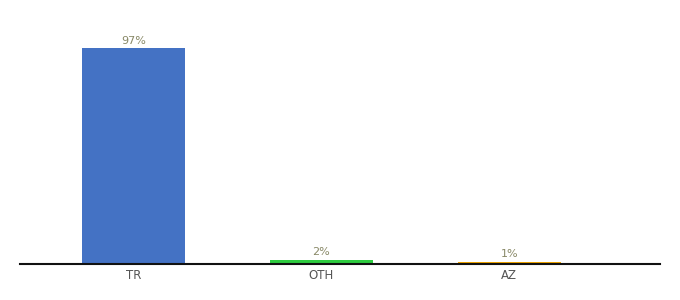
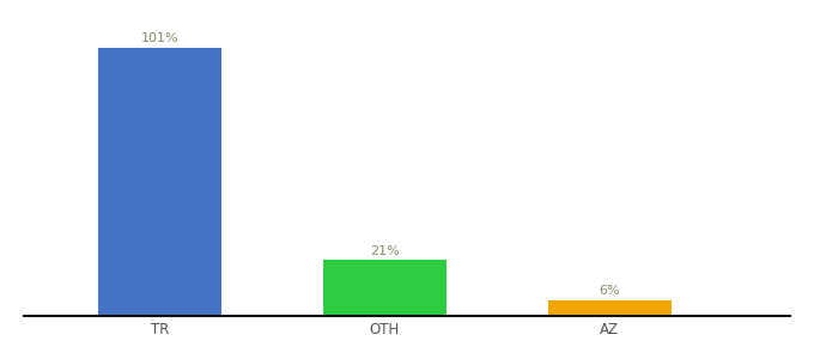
TR: 97% -> 101%
OTH: 2% -> 21%
AZ: 1% -> 6%
